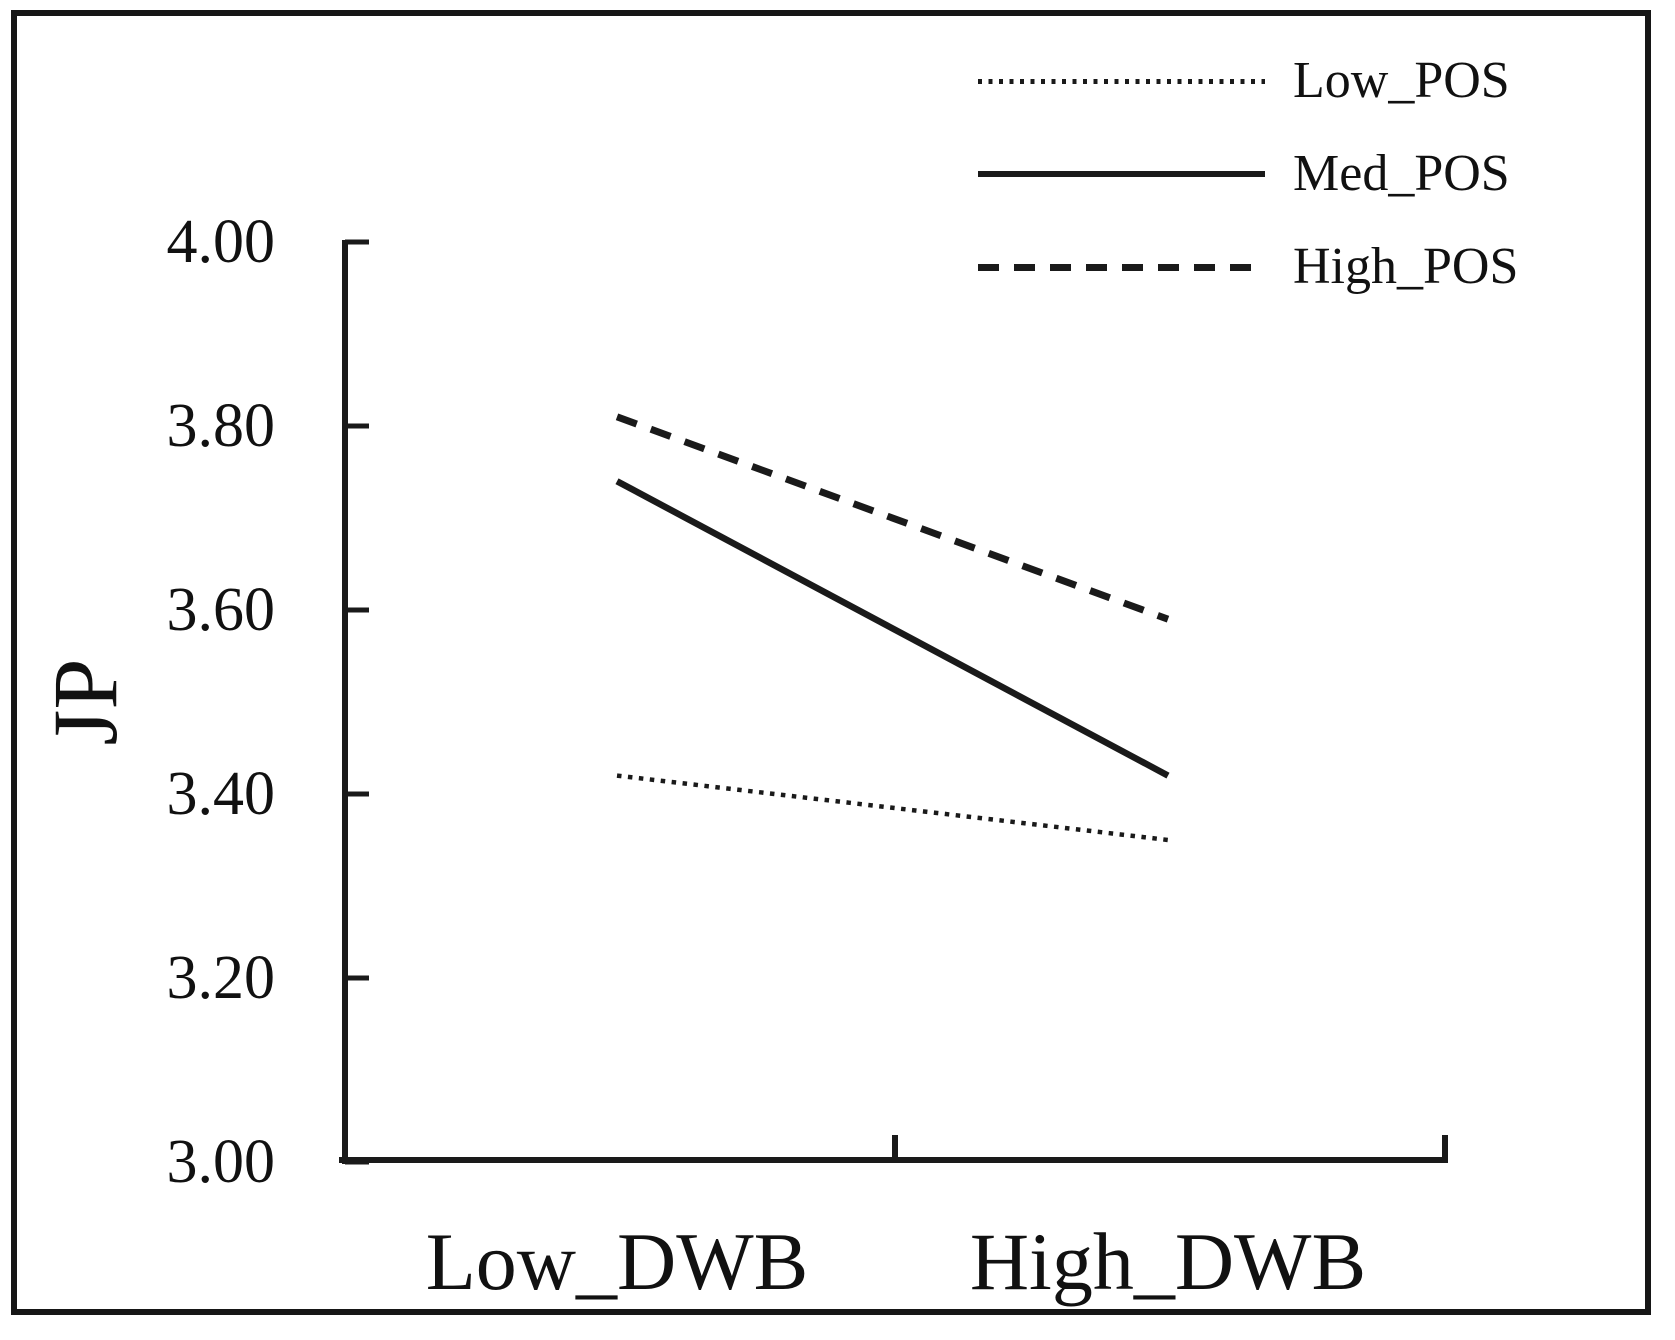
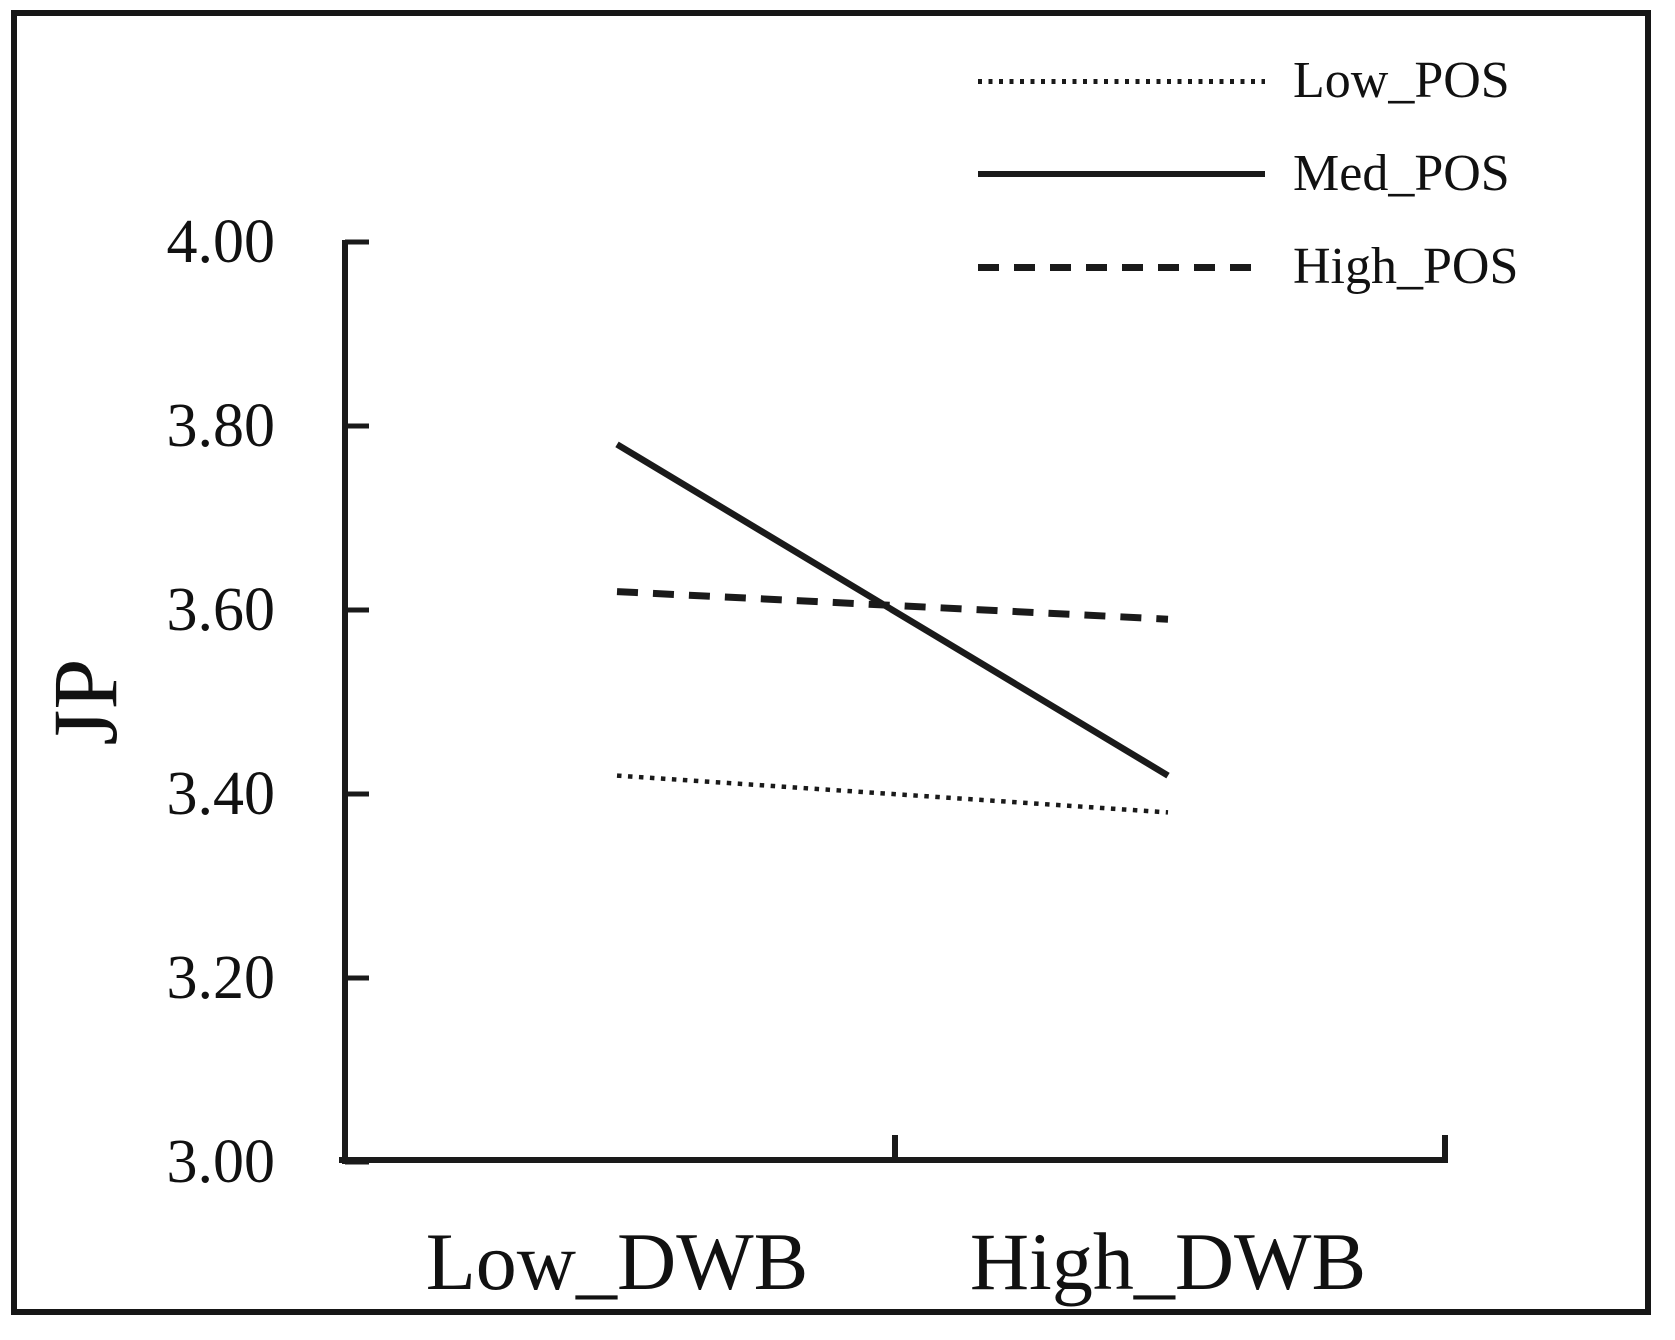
Med_POS/Low_DWB: 3.74 -> 3.78
High_POS/Low_DWB: 3.81 -> 3.62
Low_POS/High_DWB: 3.35 -> 3.38
